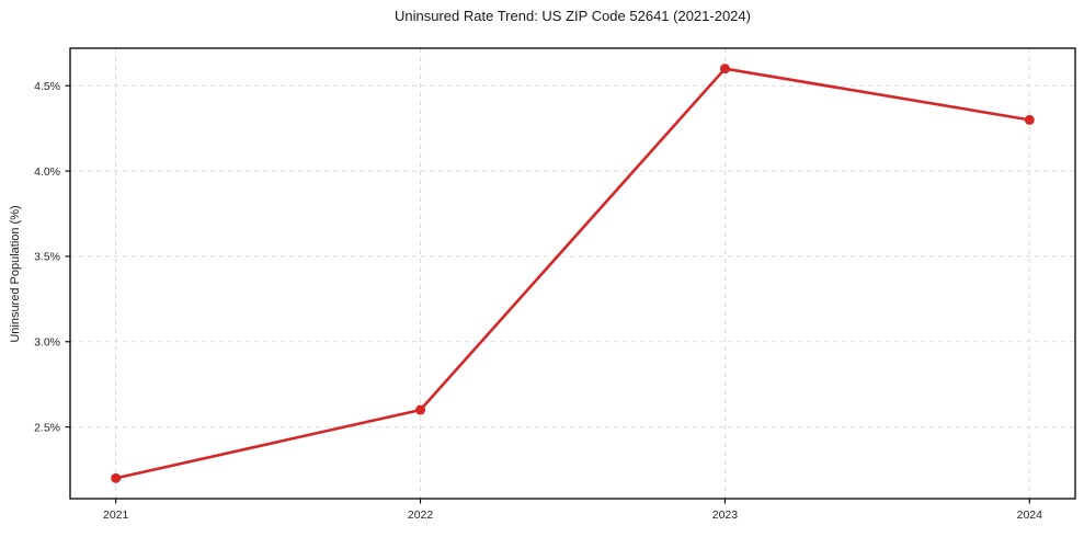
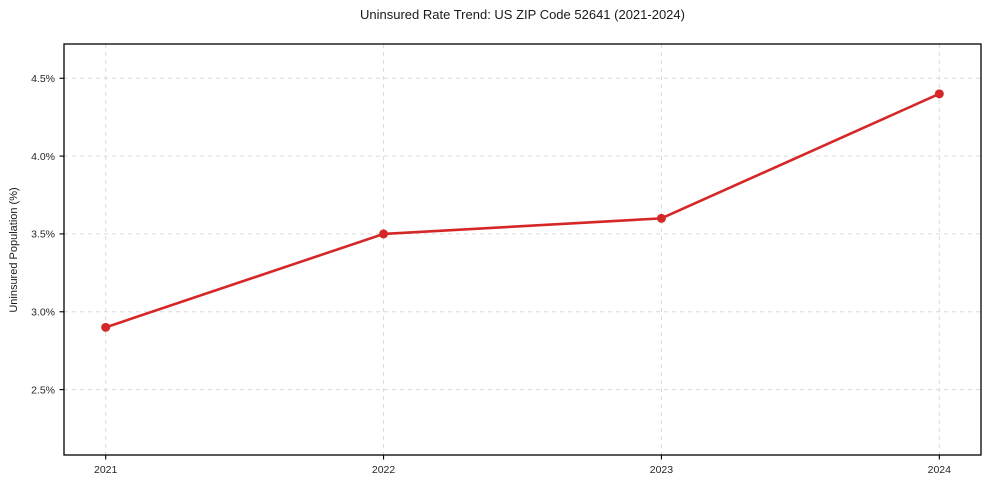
2021: 2.2% -> 2.9%
2022: 2.6% -> 3.5%
2023: 4.6% -> 3.6%
2024: 4.3% -> 4.4%
